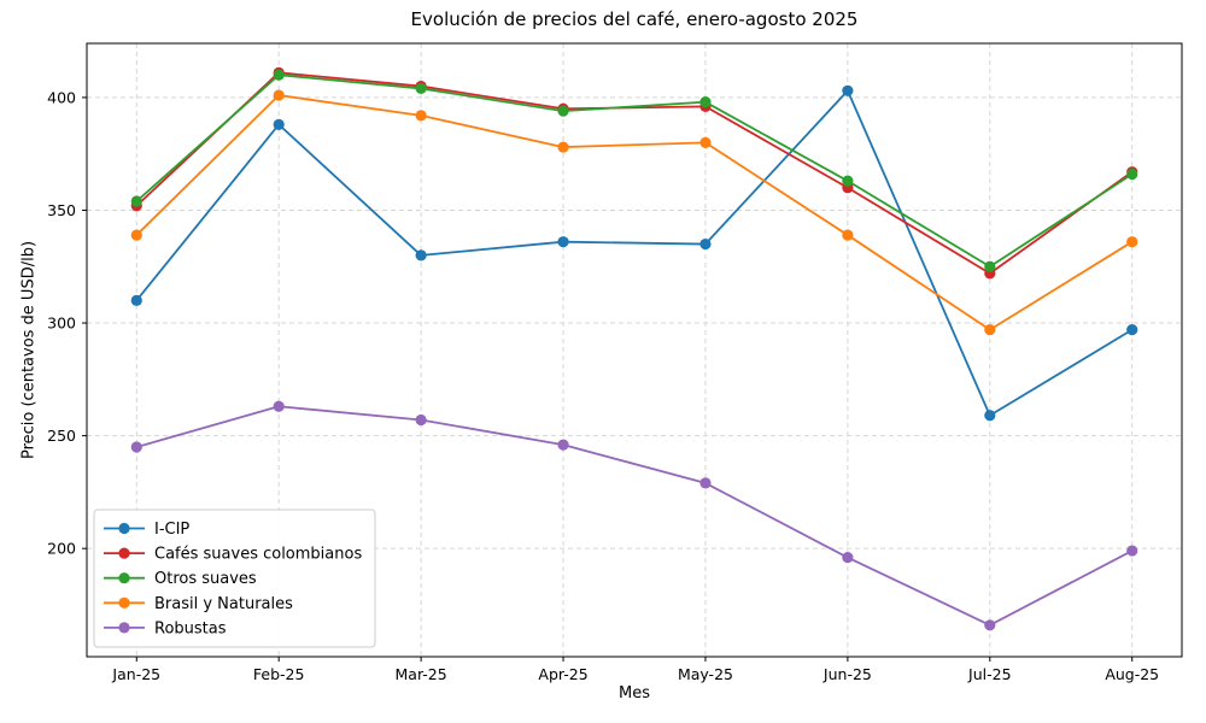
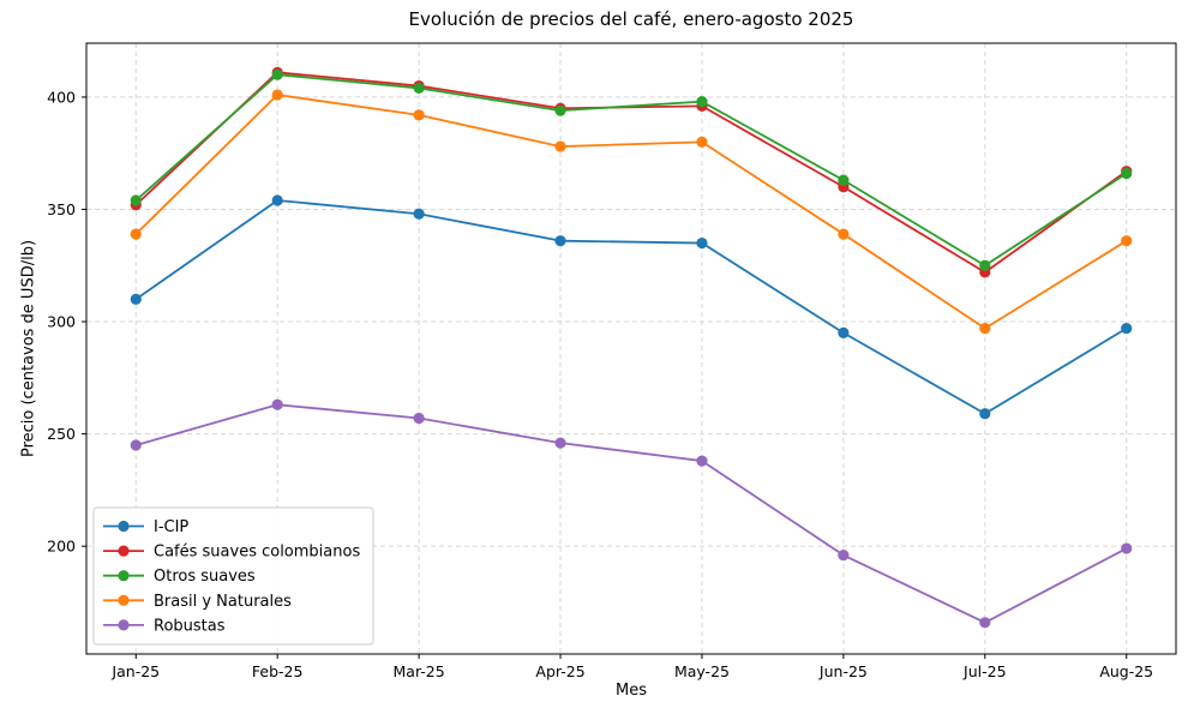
I-CIP/Feb-25: 388 -> 354
I-CIP/Mar-25: 330 -> 348
Robustas/May-25: 229 -> 238
I-CIP/Jun-25: 403 -> 295
